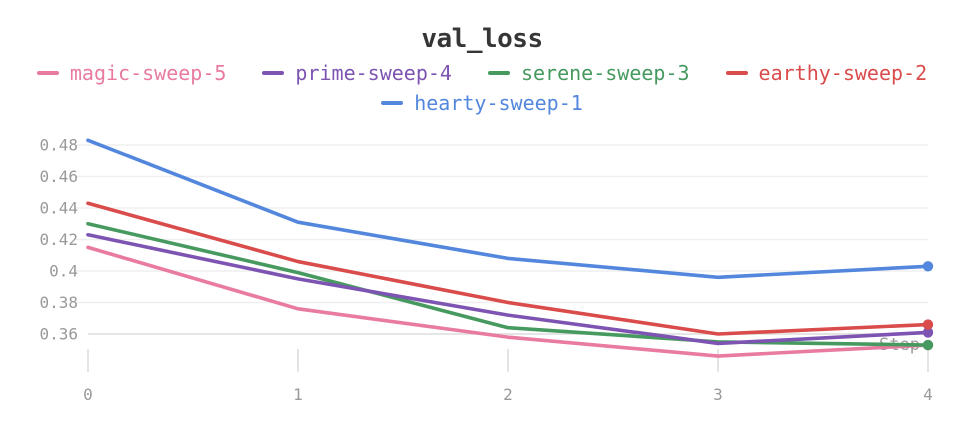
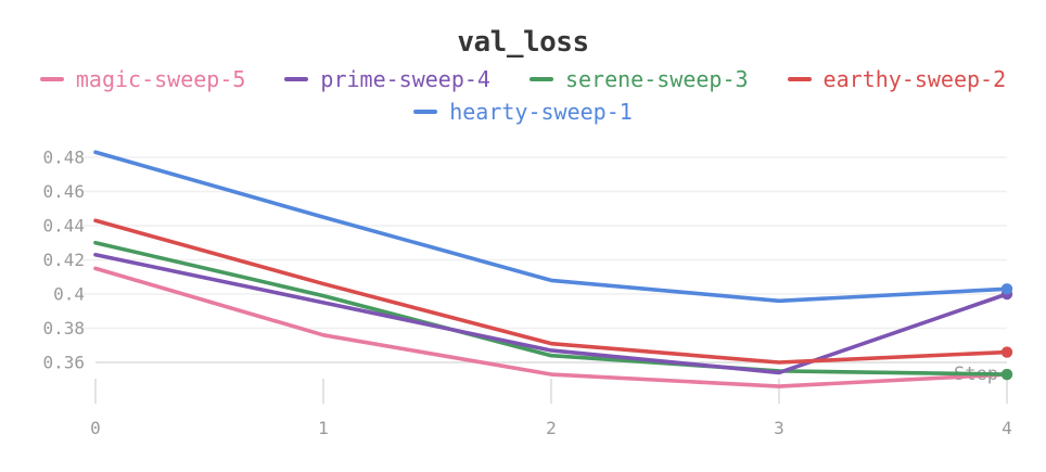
hearty-sweep-1/1: 0.431 -> 0.445
magic-sweep-5/2: 0.358 -> 0.353
prime-sweep-4/2: 0.372 -> 0.367
earthy-sweep-2/2: 0.380 -> 0.371
prime-sweep-4/4: 0.361 -> 0.400
